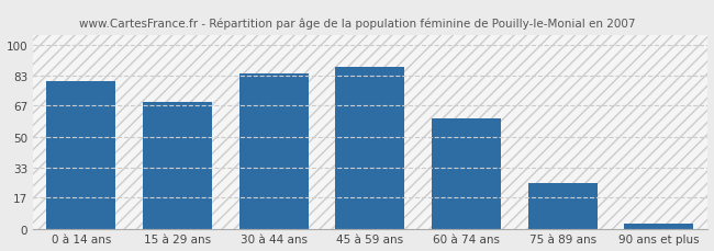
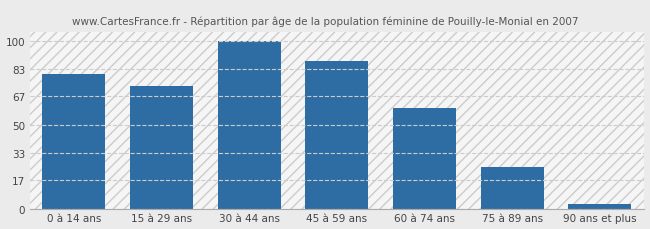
15 à 29 ans: 69 -> 73
30 à 44 ans: 84 -> 100
